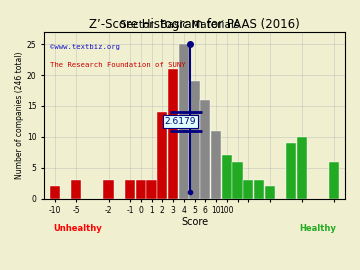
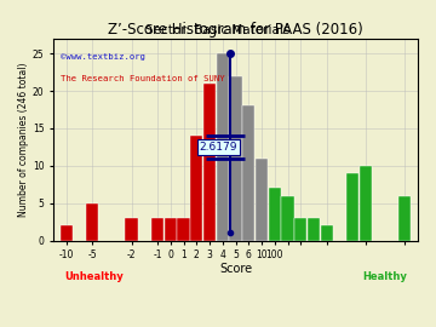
-5: 3 -> 5
5: 19 -> 22
6: 16 -> 18
